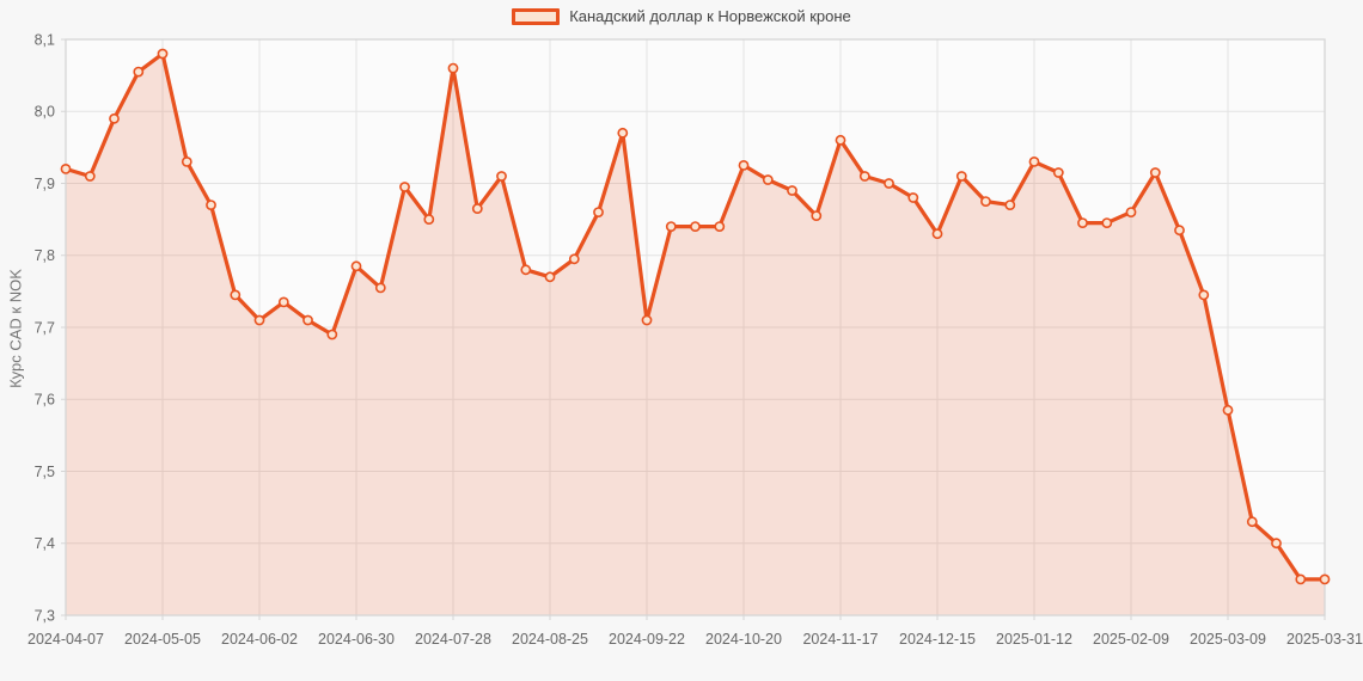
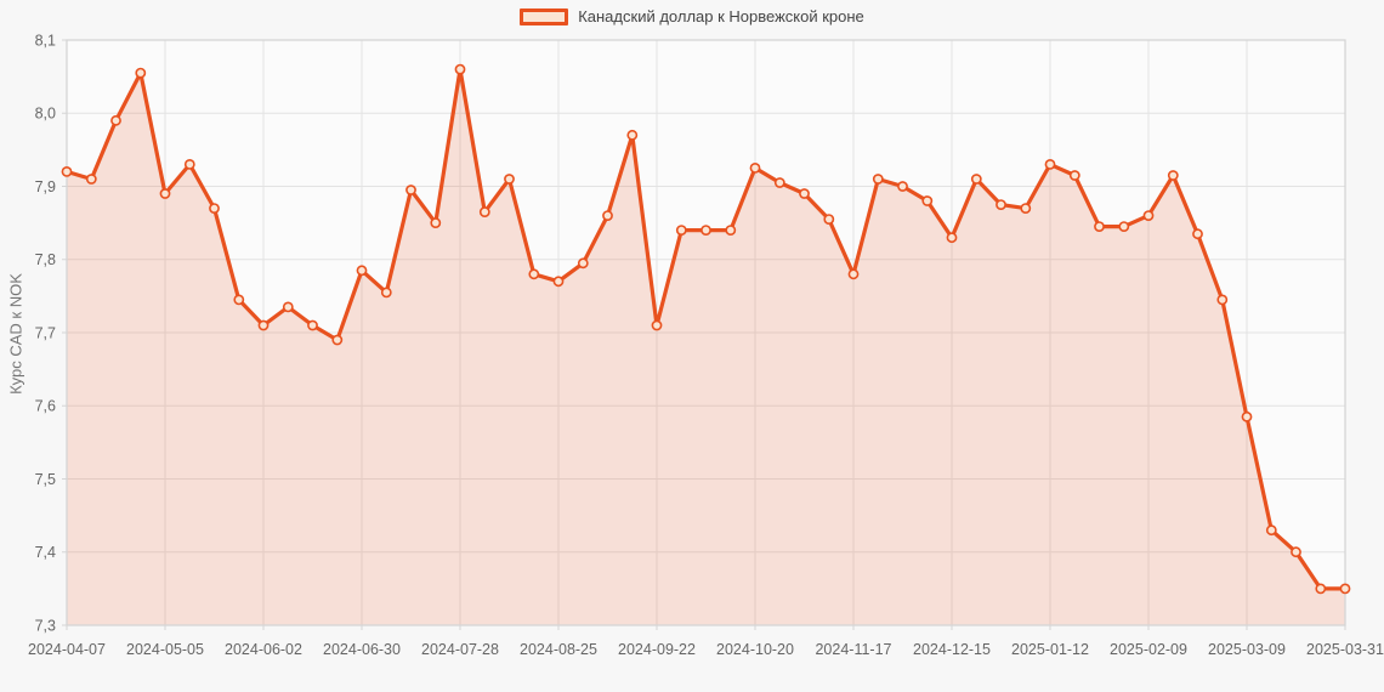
2024-05-05: 8,08 -> 7,89
2024-11-17: 7,96 -> 7,78
